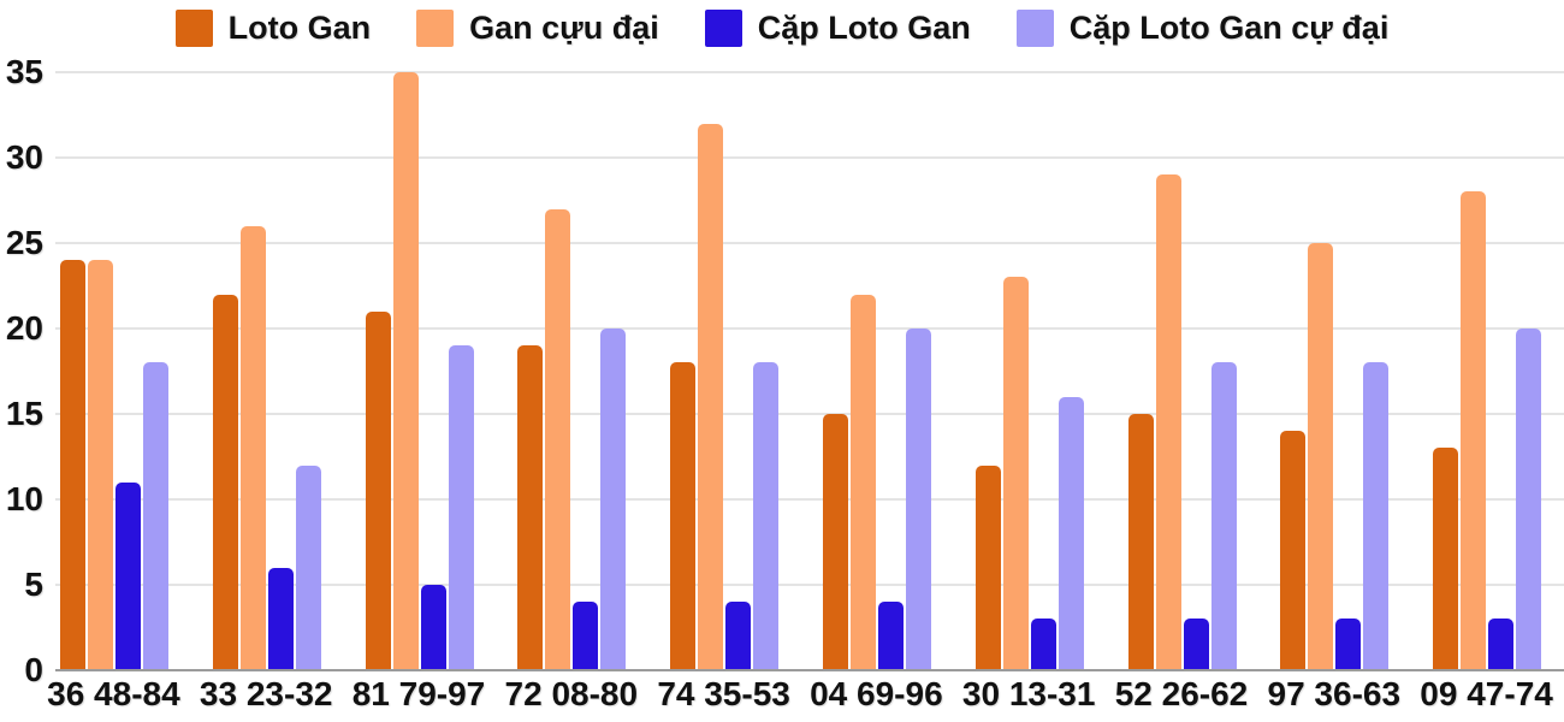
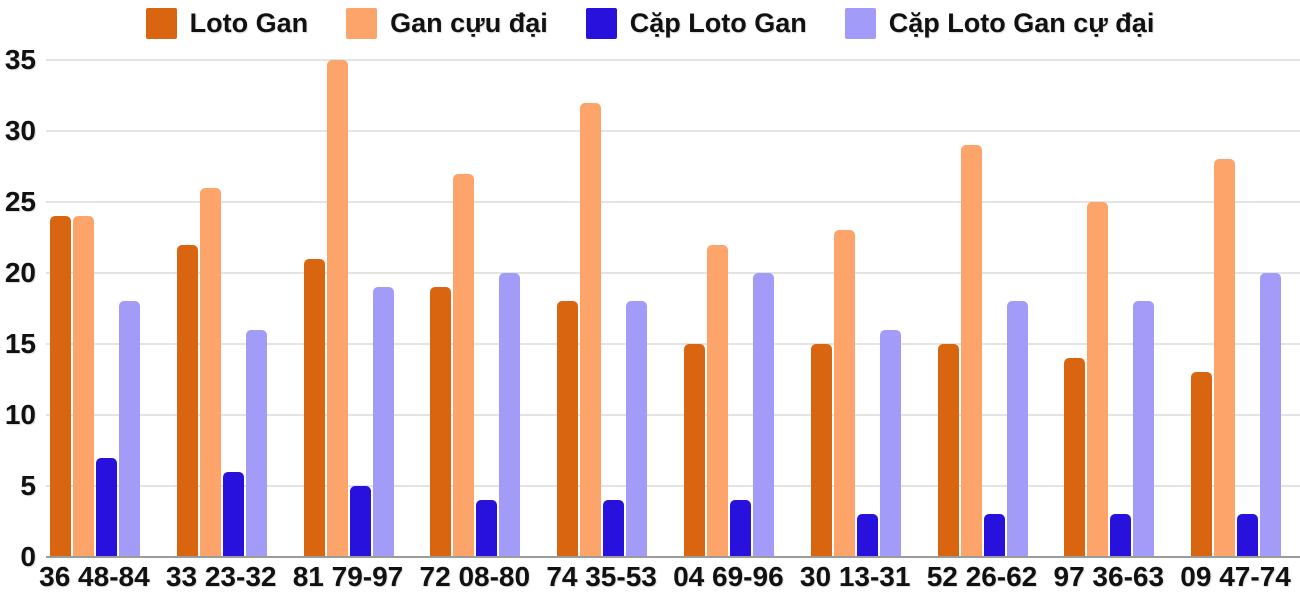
Cặp Loto Gan/36 48-84: 11 -> 7
Cặp Loto Gan cự đại/33 23-32: 12 -> 16
Loto Gan/30 13-31: 12 -> 15
